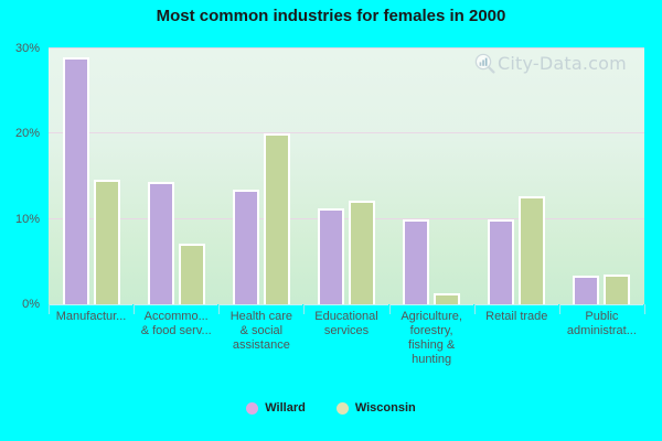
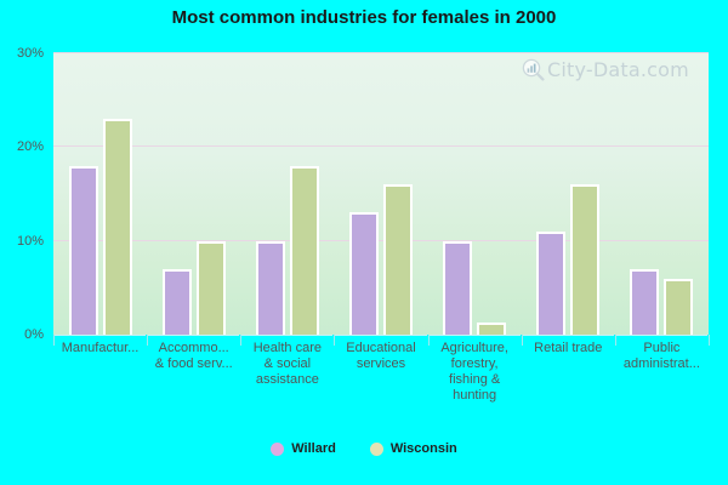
Willard/Manufactur...: 29% -> 18%
Wisconsin/Manufactur...: 15% -> 23%
Willard/Accommo... & food serv...: 14% -> 7%
Wisconsin/Accommo... & food serv...: 7% -> 10%
Willard/Health care & social assistance: 14% -> 10%
Wisconsin/Health care & social assistance: 20% -> 18%
Willard/Educational services: 11% -> 13%
Wisconsin/Educational services: 12% -> 16%
Willard/Retail trade: 10% -> 11%
Wisconsin/Retail trade: 13% -> 16%
Willard/Public administrat...: 3% -> 7%
Wisconsin/Public administrat...: 4% -> 6%
